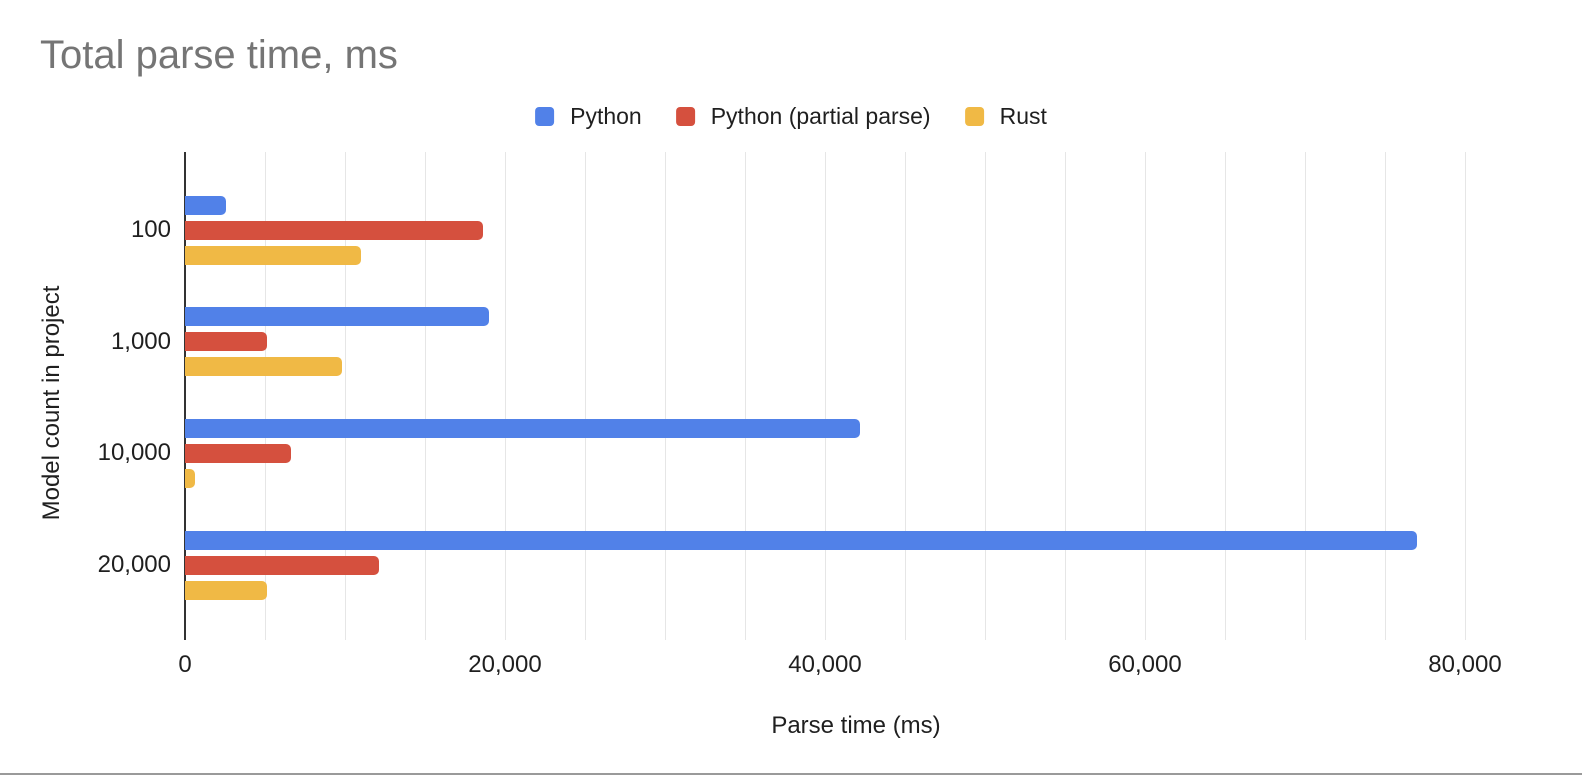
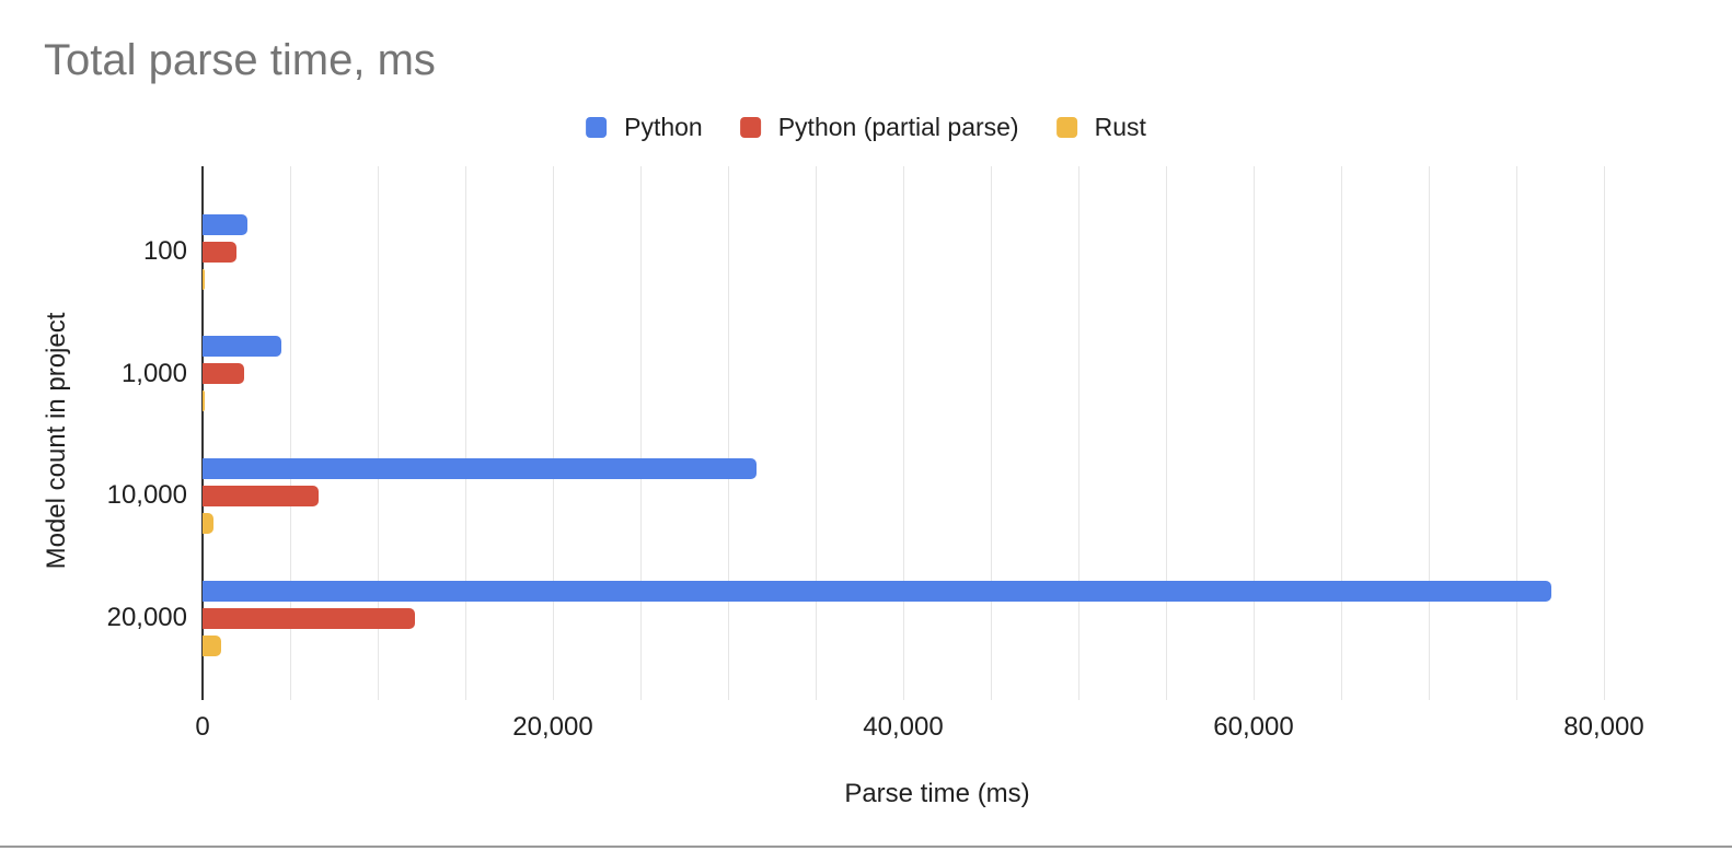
Python (partial parse)/100: 18600 -> 2000
Rust/100: 11000 -> 100
Python/1,000: 19000 -> 4500
Python (partial parse)/1,000: 5100 -> 2400
Rust/1,000: 9800 -> 100
Python/10,000: 42200 -> 31600
Rust/20,000: 5100 -> 1000
